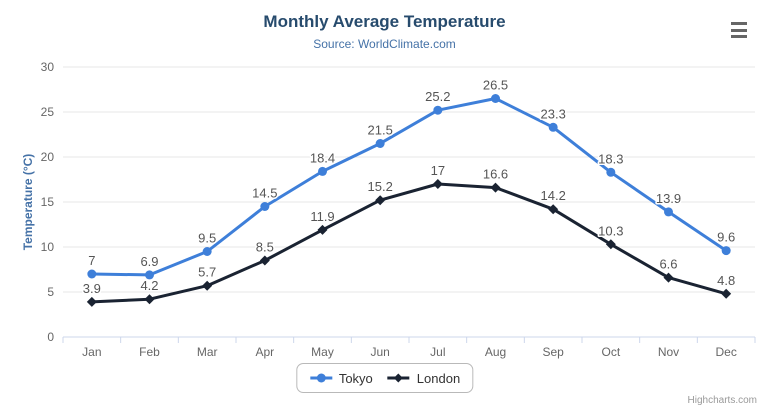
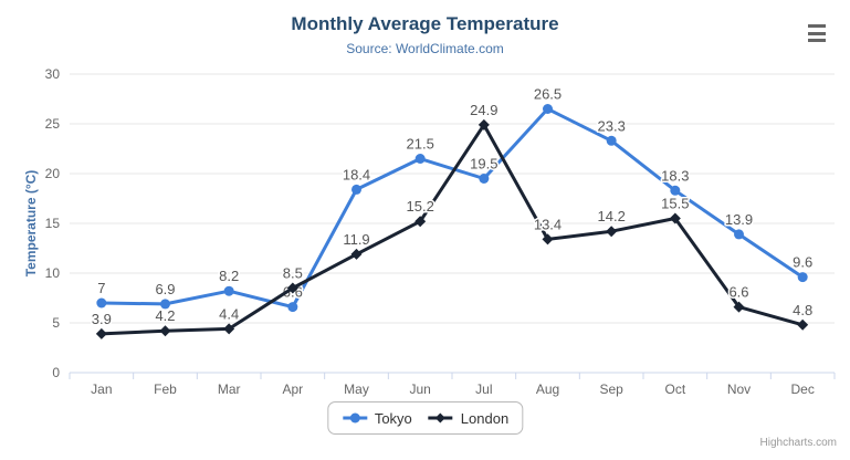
Tokyo/Mar: 9.5 -> 8.2
London/Mar: 5.7 -> 4.4
Tokyo/Apr: 14.5 -> 6.6
Tokyo/Jul: 25.2 -> 19.5
London/Jul: 17 -> 24.9
London/Aug: 16.6 -> 13.4
London/Oct: 10.3 -> 15.5
